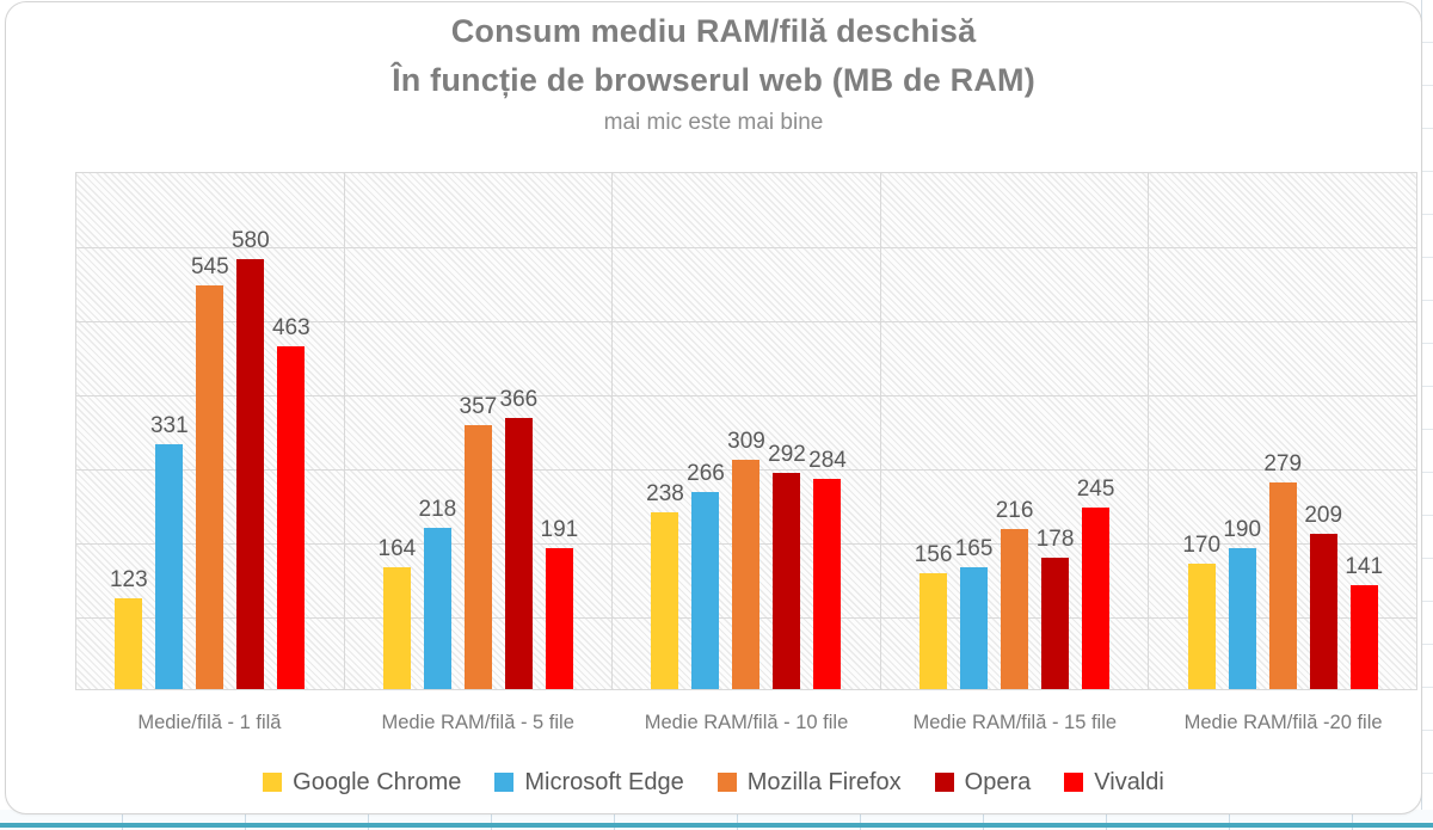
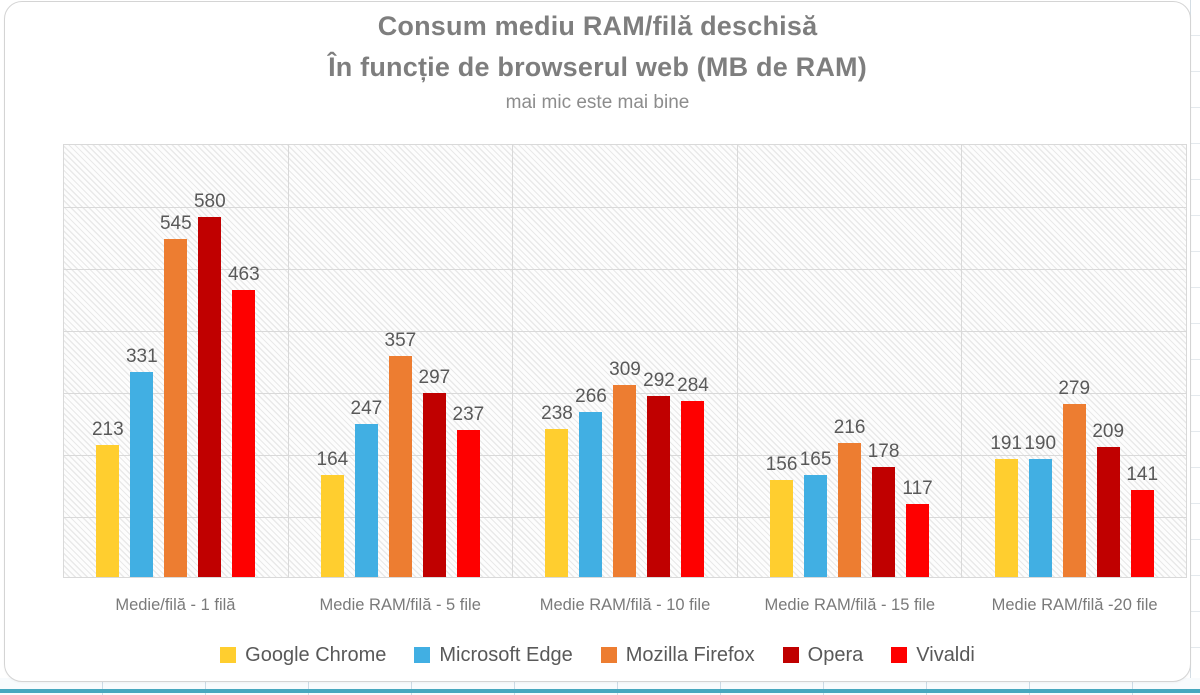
Google Chrome/Medie/filă - 1 filă: 123 -> 213
Microsoft Edge/Medie RAM/filă - 5 file: 218 -> 247
Opera/Medie RAM/filă - 5 file: 366 -> 297
Vivaldi/Medie RAM/filă - 5 file: 191 -> 237
Vivaldi/Medie RAM/filă - 15 file: 245 -> 117
Google Chrome/Medie RAM/filă -20 file: 170 -> 191
